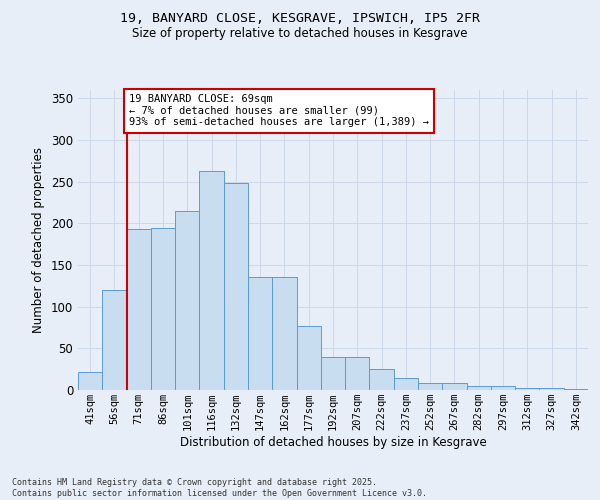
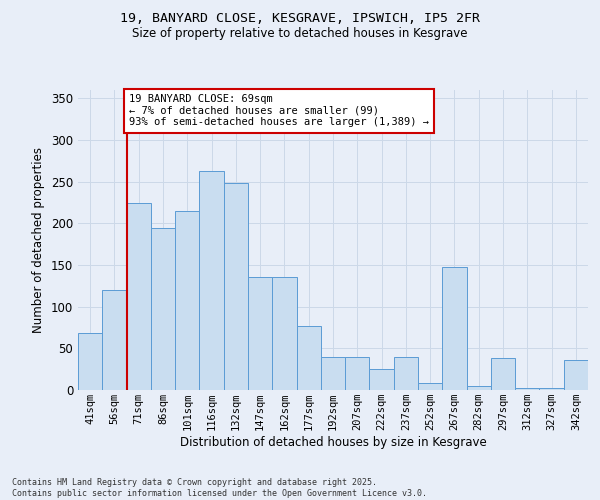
41sqm: 22 -> 68
71sqm: 193 -> 224
237sqm: 14 -> 40
267sqm: 8 -> 148
297sqm: 5 -> 38
342sqm: 1 -> 36
